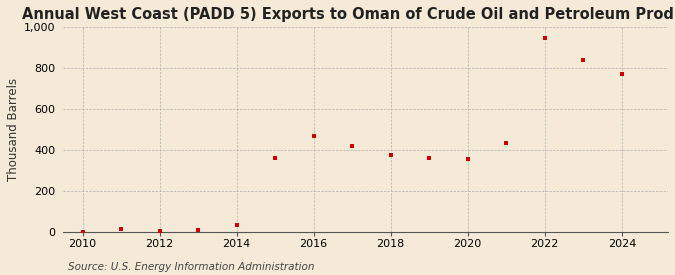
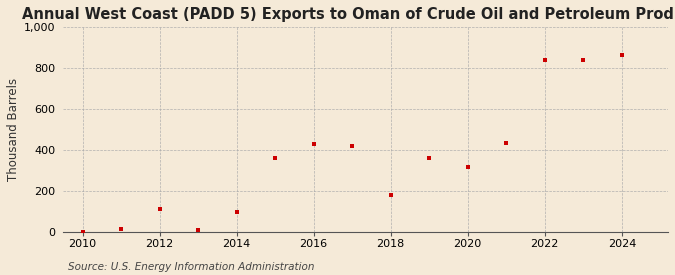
2012: 2 -> 110
2014: 35 -> 95
2016: 470 -> 430
2018: 375 -> 180
2020: 355 -> 315
2022: 950 -> 840
2024: 770 -> 865
